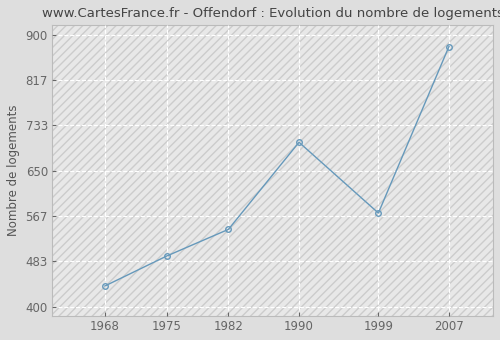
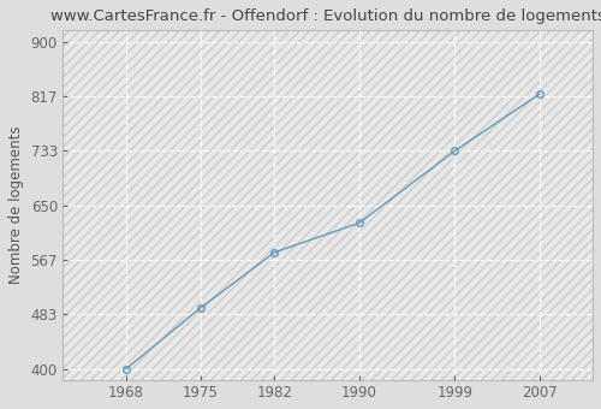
1968: 438 -> 400
1982: 542 -> 578
1990: 702 -> 623
1999: 572 -> 733
2007: 878 -> 820
